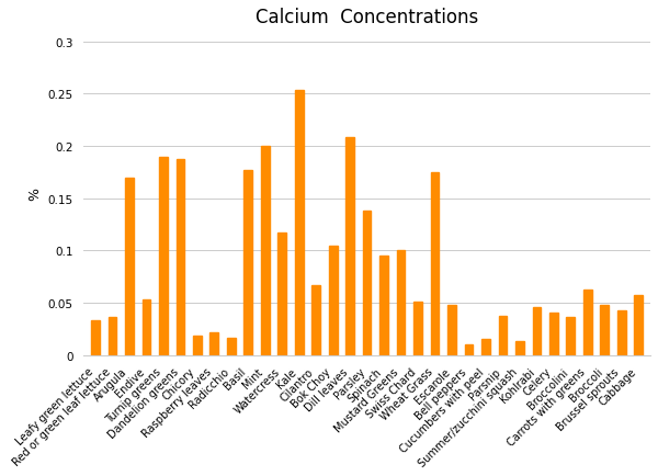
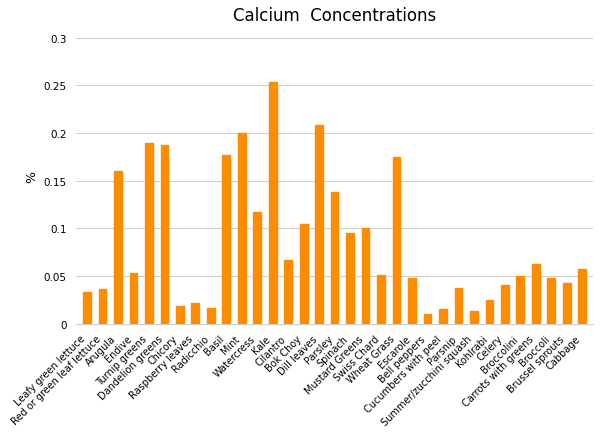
Arugula: 0.170 -> 0.160
Kohlrabi: 0.046 -> 0.025
Broccolini: 0.036 -> 0.050
